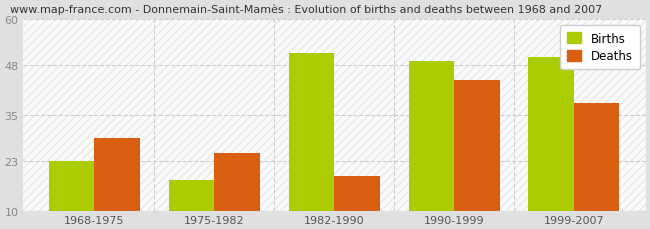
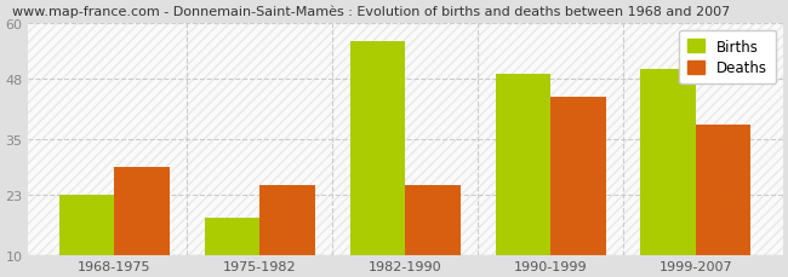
Births/1982-1990: 51 -> 56
Deaths/1982-1990: 19 -> 25
